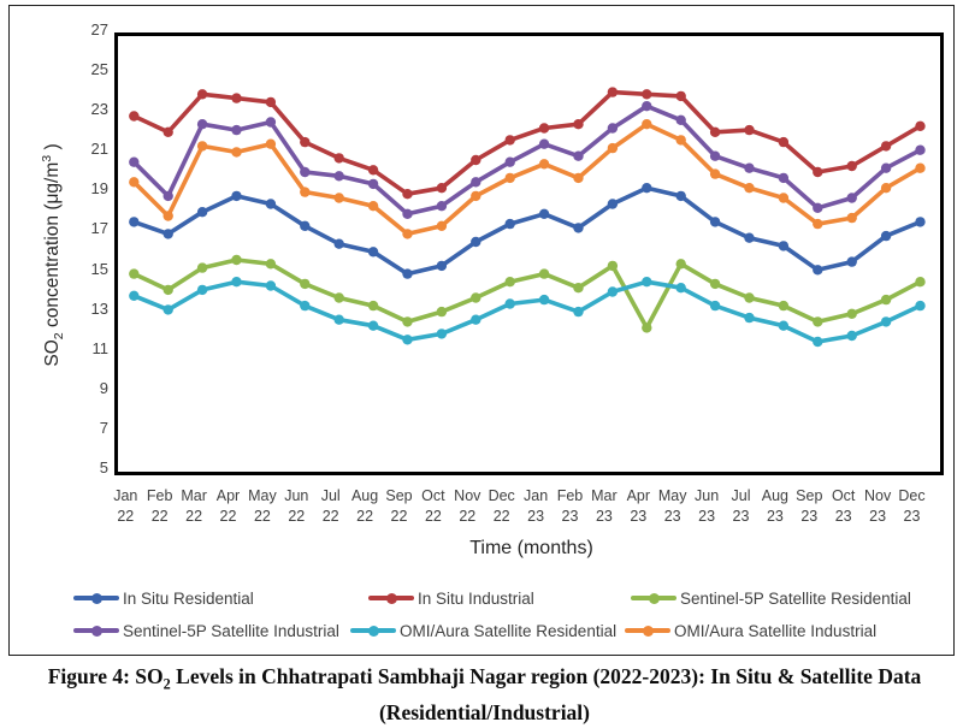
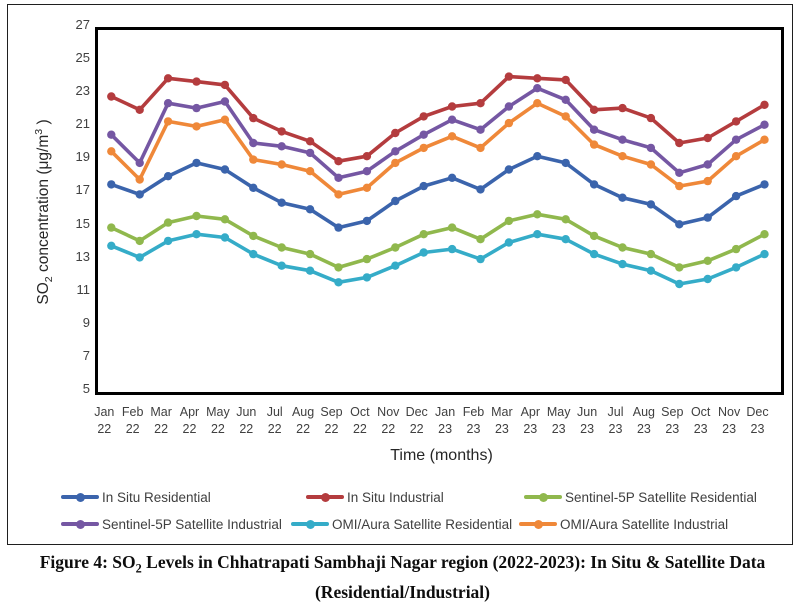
Sentinel-5P Satellite Residential/Apr 23: 12.3 -> 15.8
